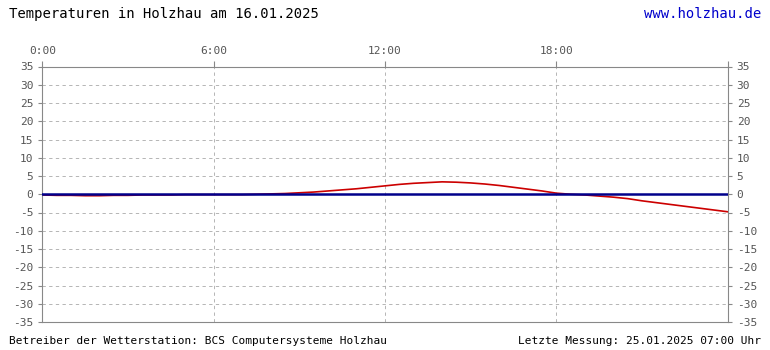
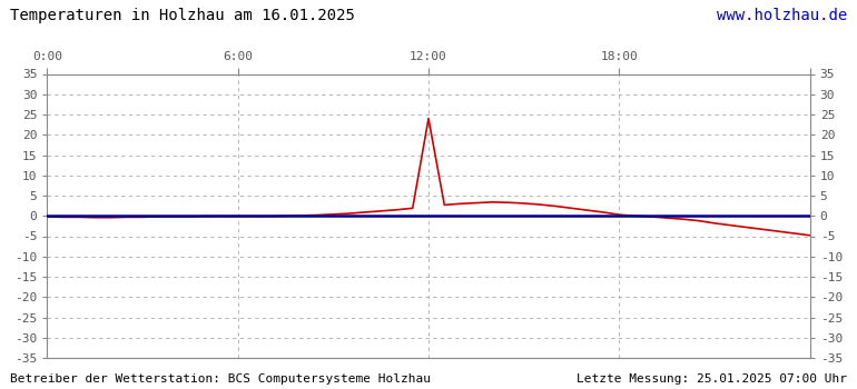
12:00: 2.3 -> 24.0
